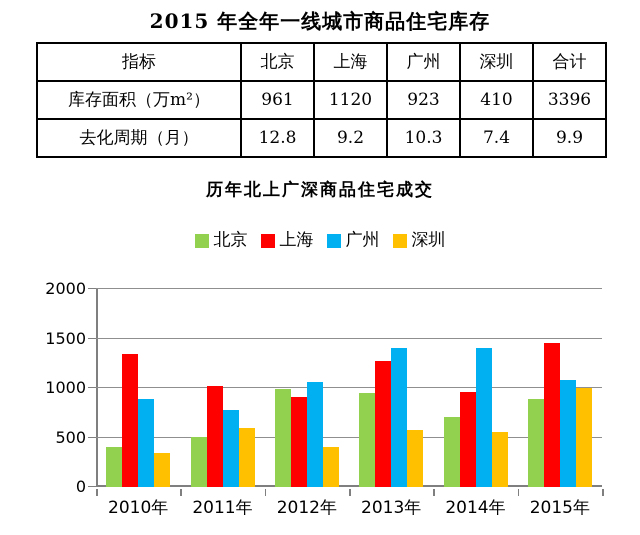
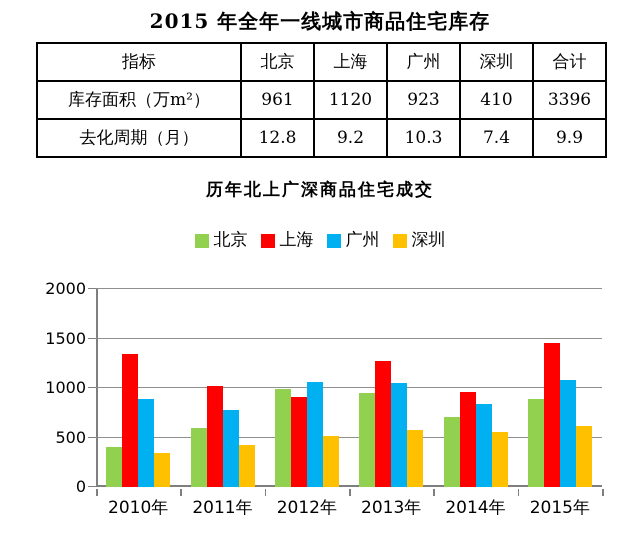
北京/2011年: 500 -> 600
深圳/2011年: 600 -> 400
深圳/2012年: 400 -> 500
广州/2013年: 1400 -> 1000
广州/2014年: 1400 -> 800
深圳/2015年: 1000 -> 600
